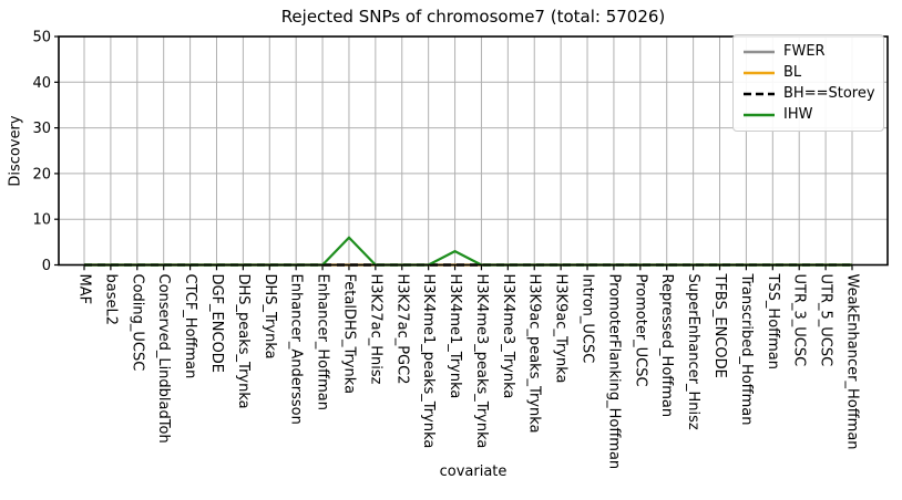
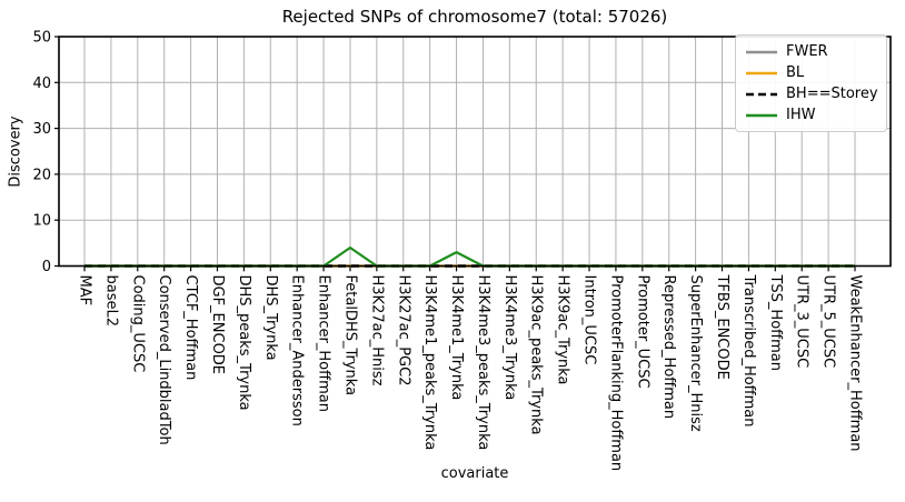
IHW/FetalDHS_Trynka: 6 -> 4
